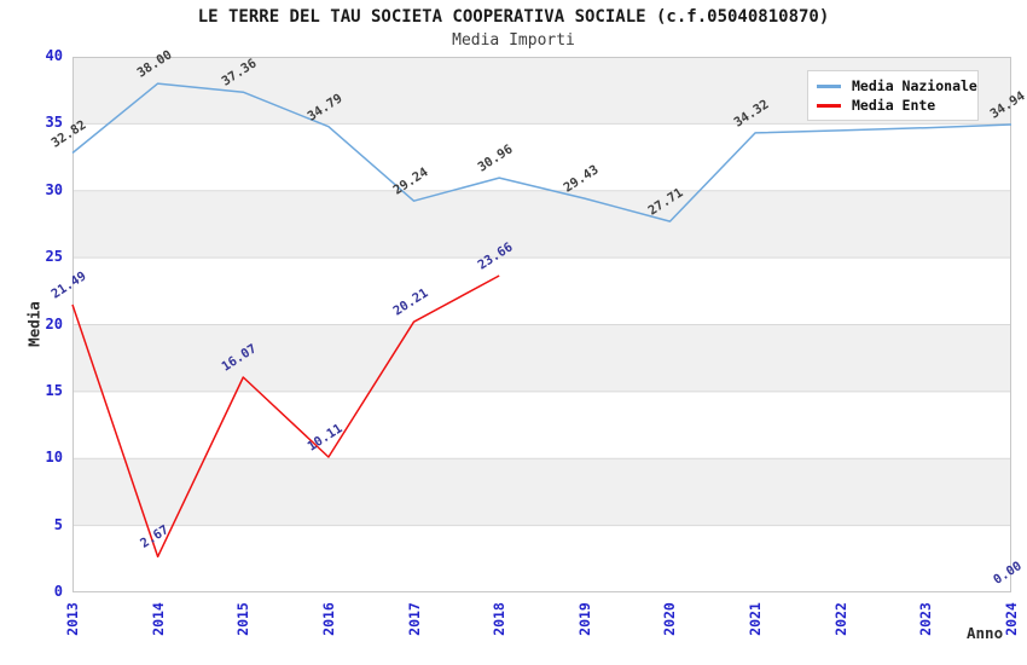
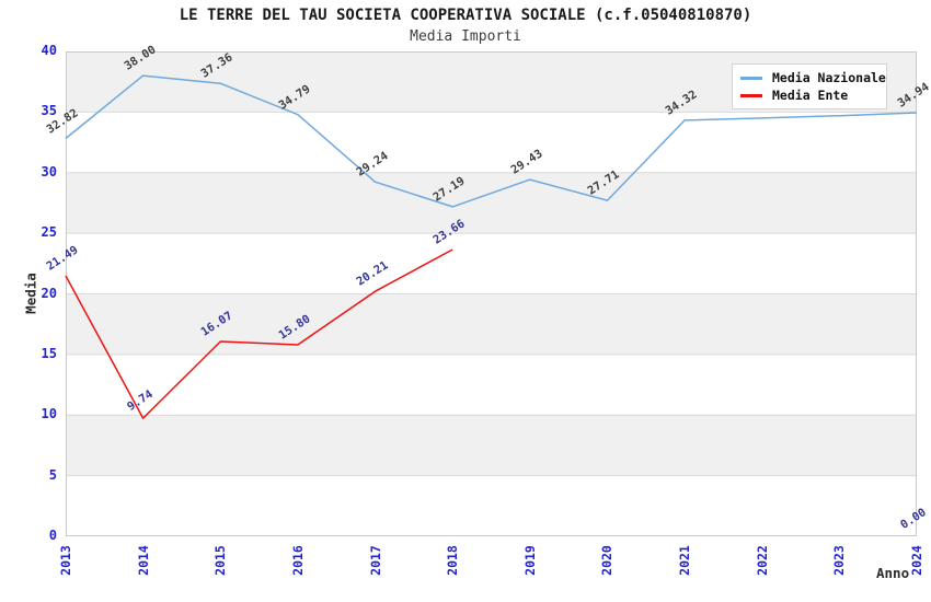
Media Ente/2014: 2.67 -> 9.74
Media Ente/2016: 10.11 -> 15.80
Media Nazionale/2018: 30.96 -> 27.19
